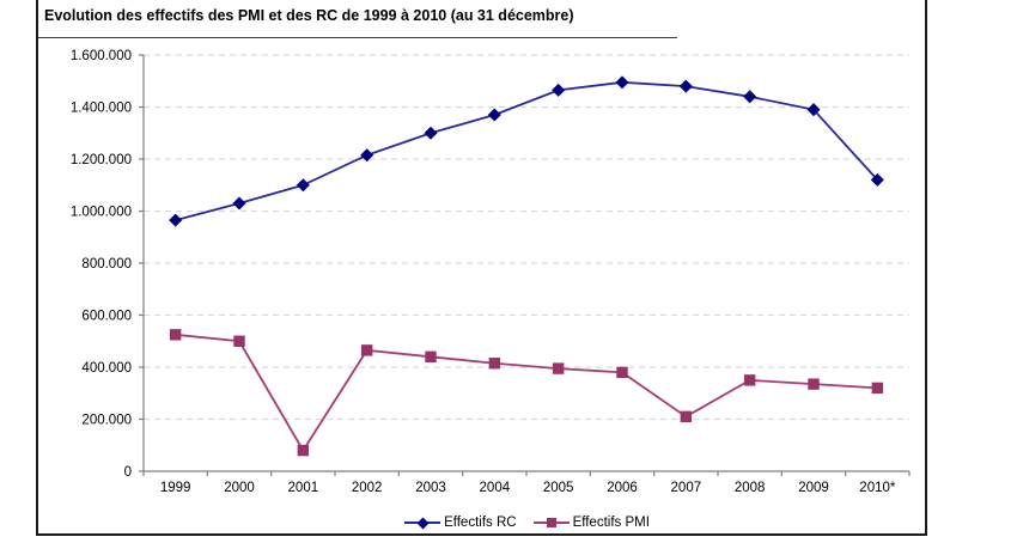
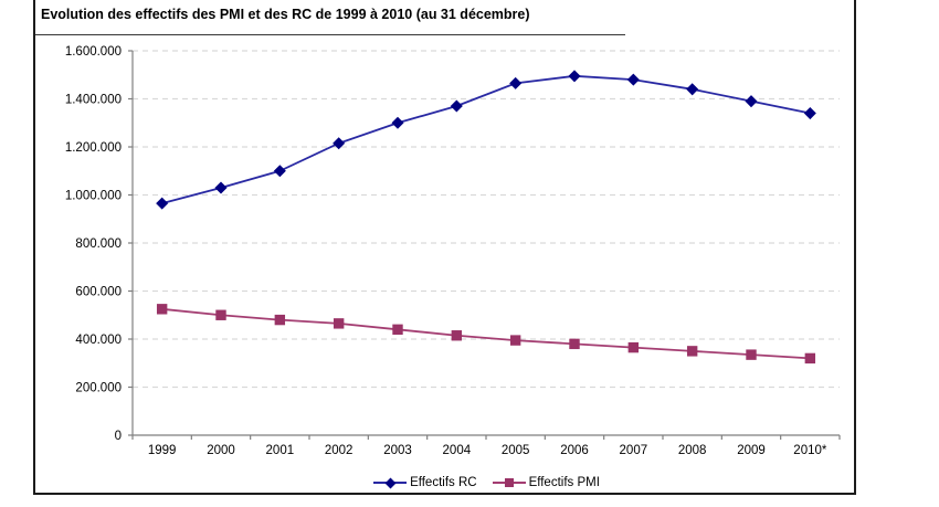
Effectifs PMI/2001: 80000 -> 480000
Effectifs PMI/2007: 210000 -> 360000
Effectifs RC/2010*: 1120000 -> 1340000
